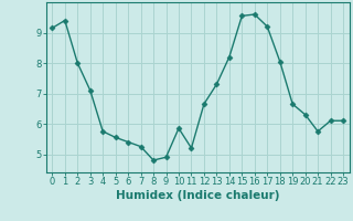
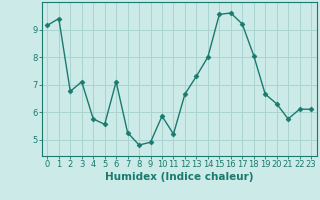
2: 8.00 -> 6.75
6: 5.40 -> 7.10
14: 8.20 -> 8.00
